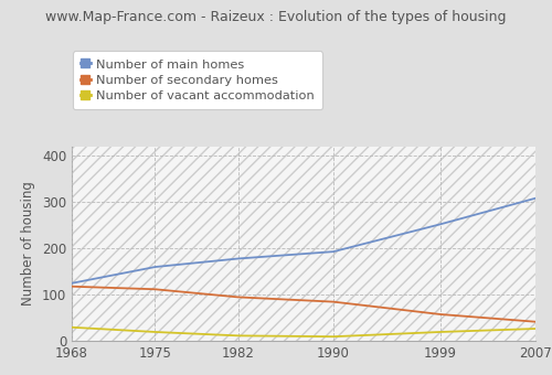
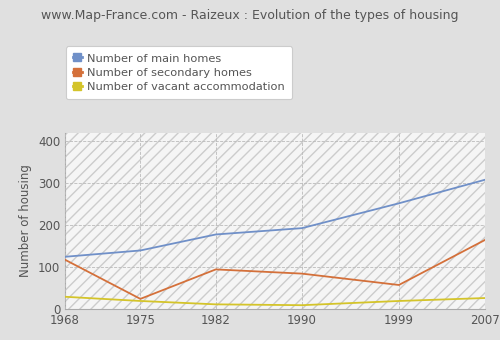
Number of main homes/1975: 160 -> 140
Number of secondary homes/1975: 112 -> 25
Number of secondary homes/2007: 42 -> 165
